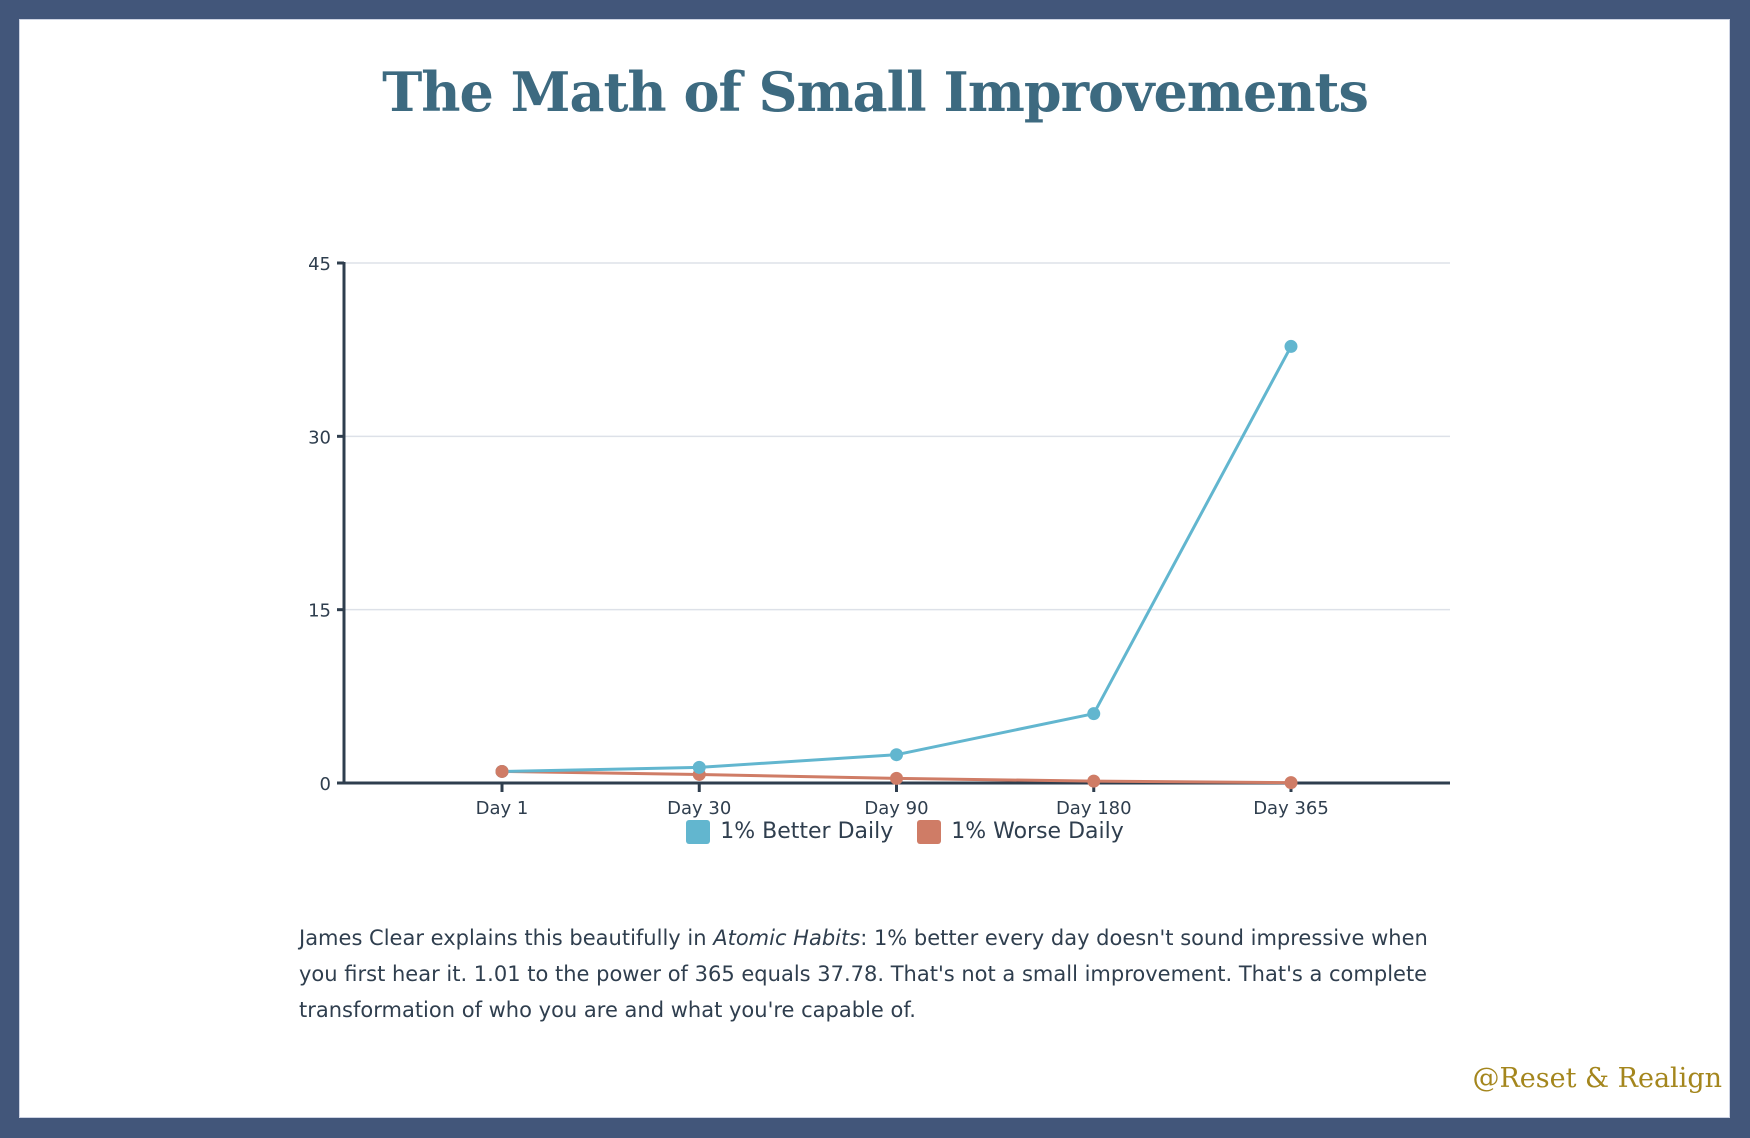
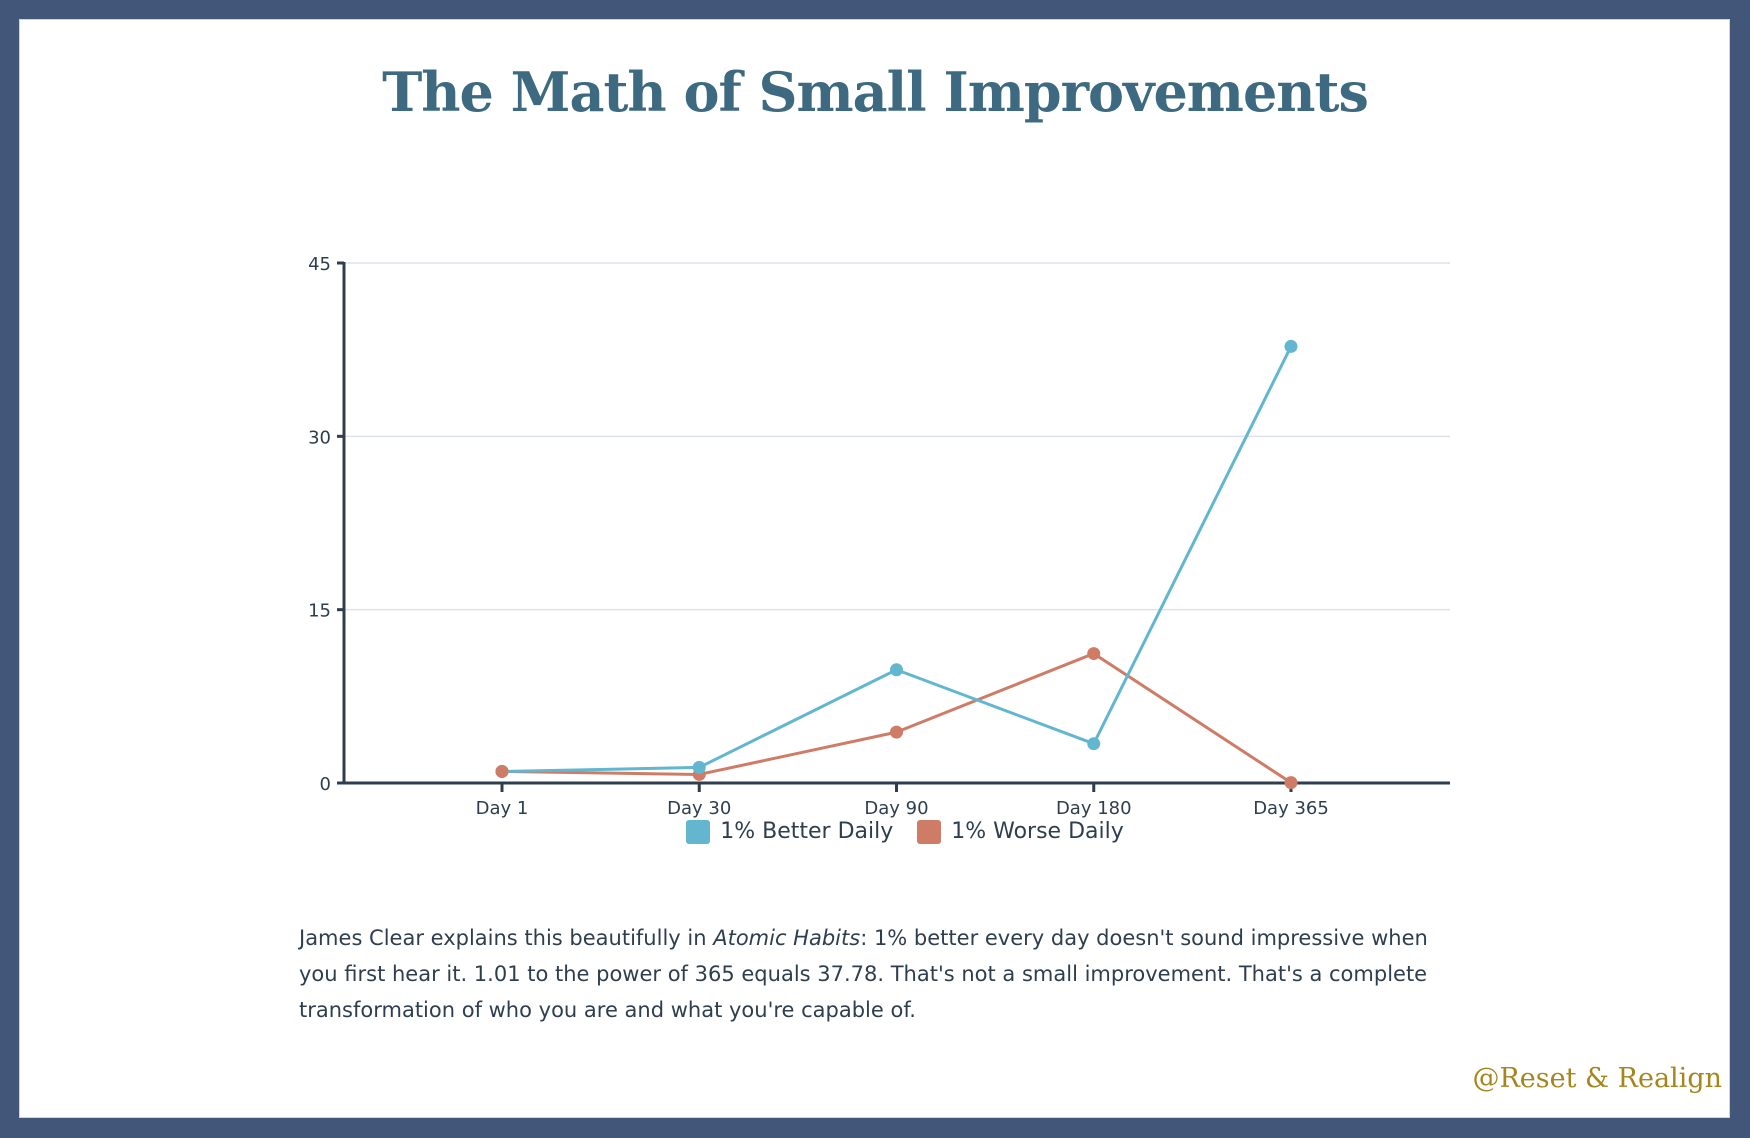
1% Better Daily/Day 90: 2.5 -> 9.8
1% Worse Daily/Day 90: 0.4 -> 4.4
1% Better Daily/Day 180: 6.0 -> 3.4
1% Worse Daily/Day 180: 0.2 -> 11.2
